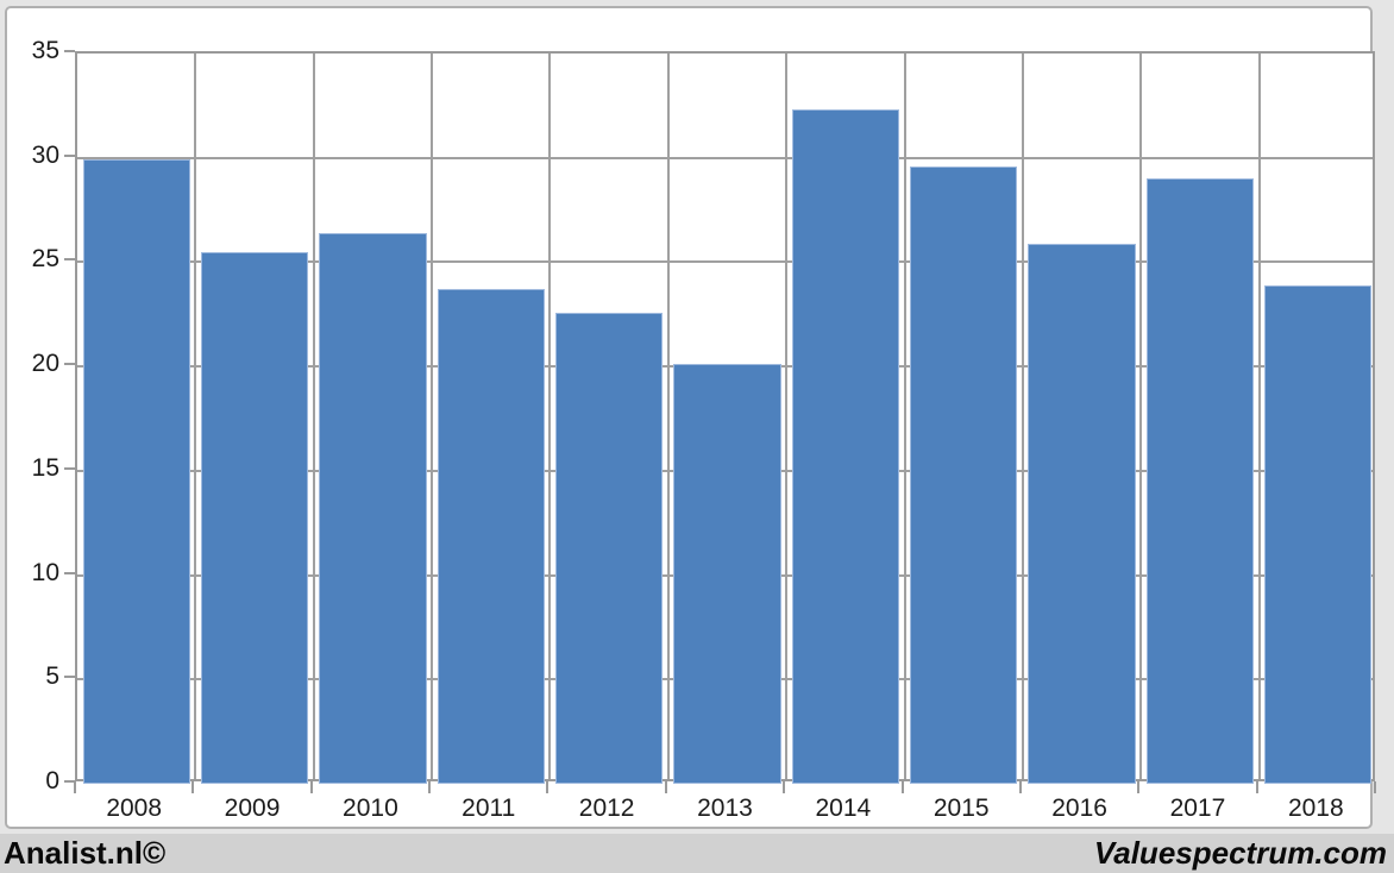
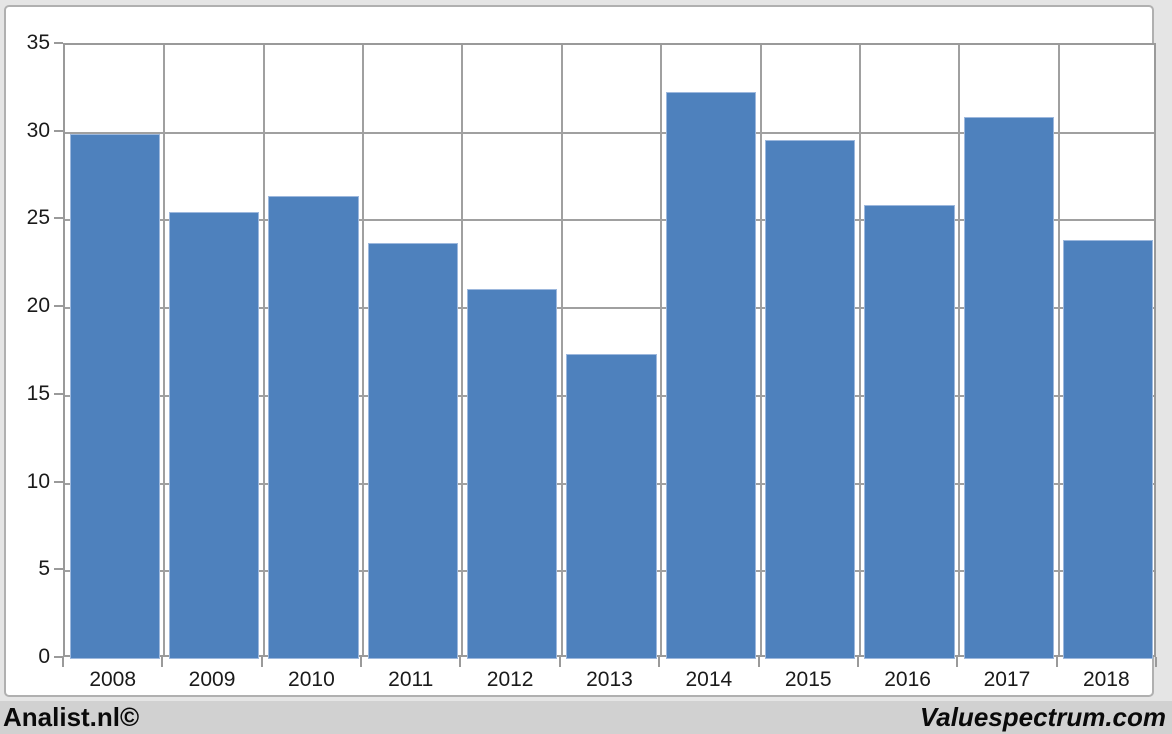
2012: 22.6 -> 21.1
2013: 20.1 -> 17.4
2017: 29.0 -> 30.9
